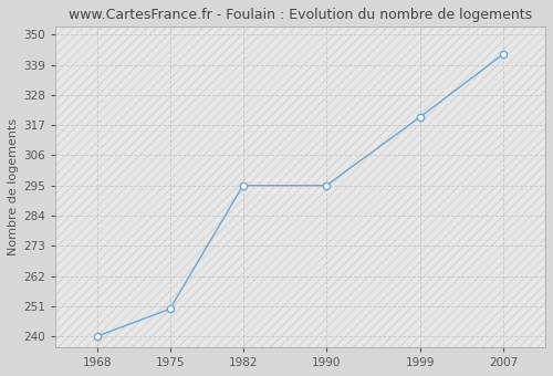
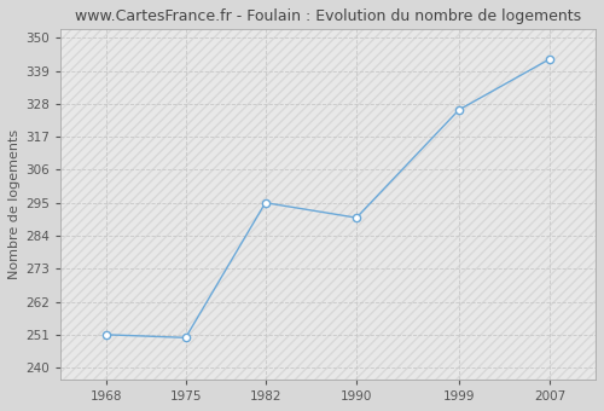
1968: 240 -> 251
1990: 295 -> 290
1999: 320 -> 326
